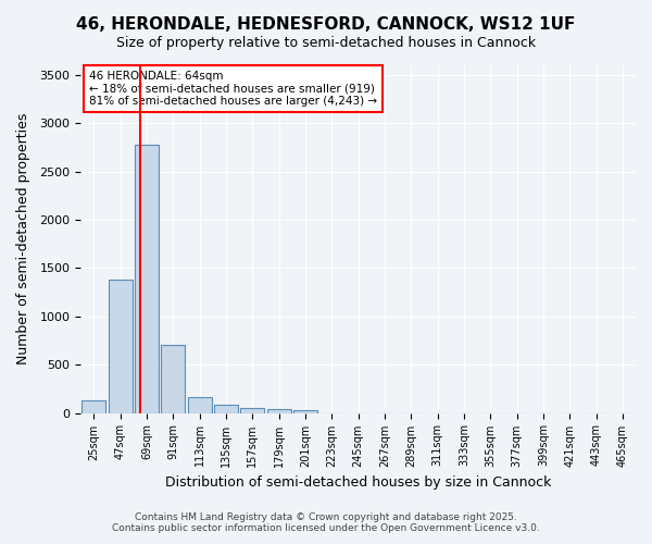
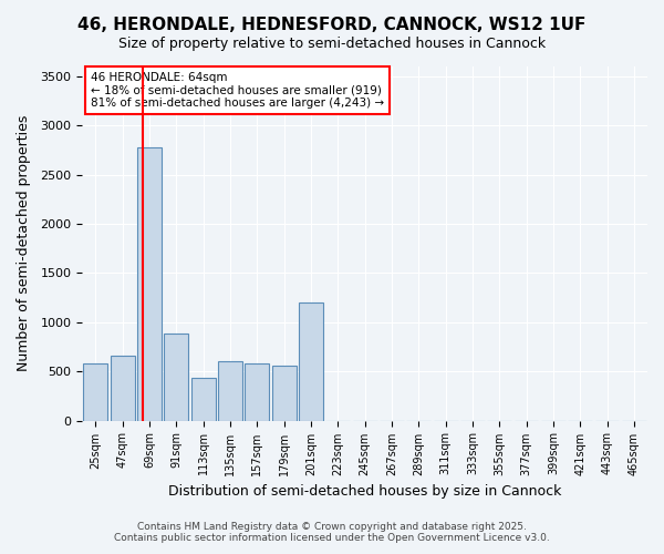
25sqm: 130 -> 580
47sqm: 1380 -> 660
91sqm: 700 -> 880
113sqm: 160 -> 440
135sqm: 90 -> 600
157sqm: 60 -> 580
179sqm: 40 -> 560
201sqm: 30 -> 1200
